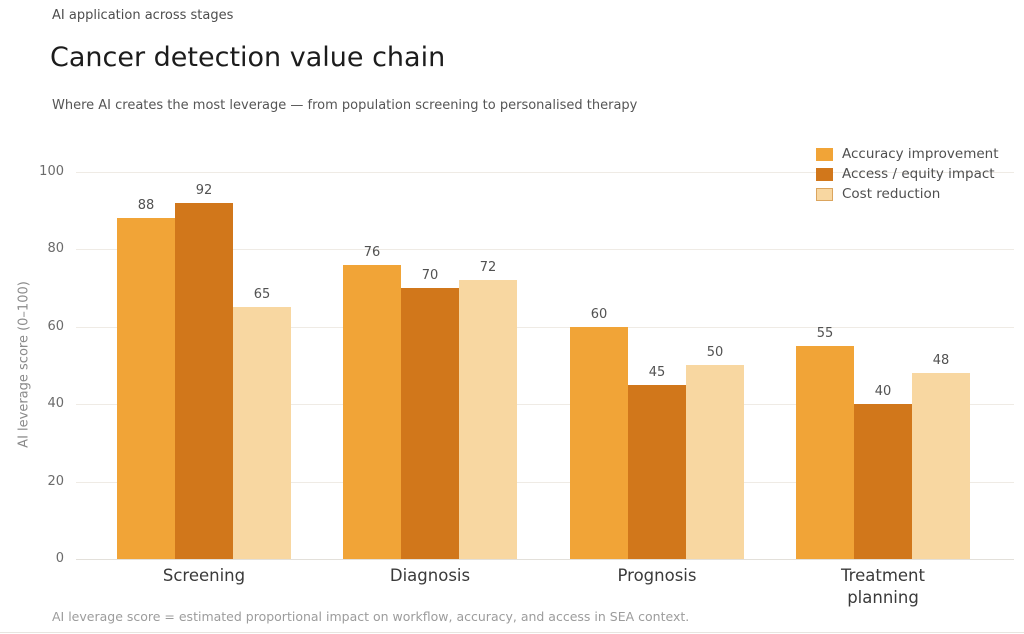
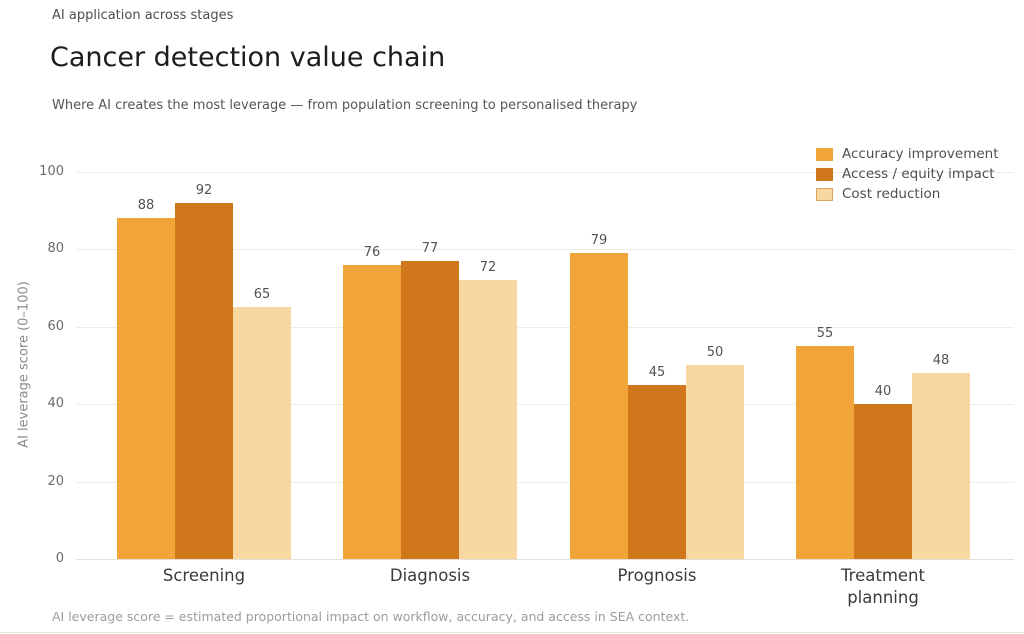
Access / equity impact/Diagnosis: 70 -> 77
Accuracy improvement/Prognosis: 60 -> 79
